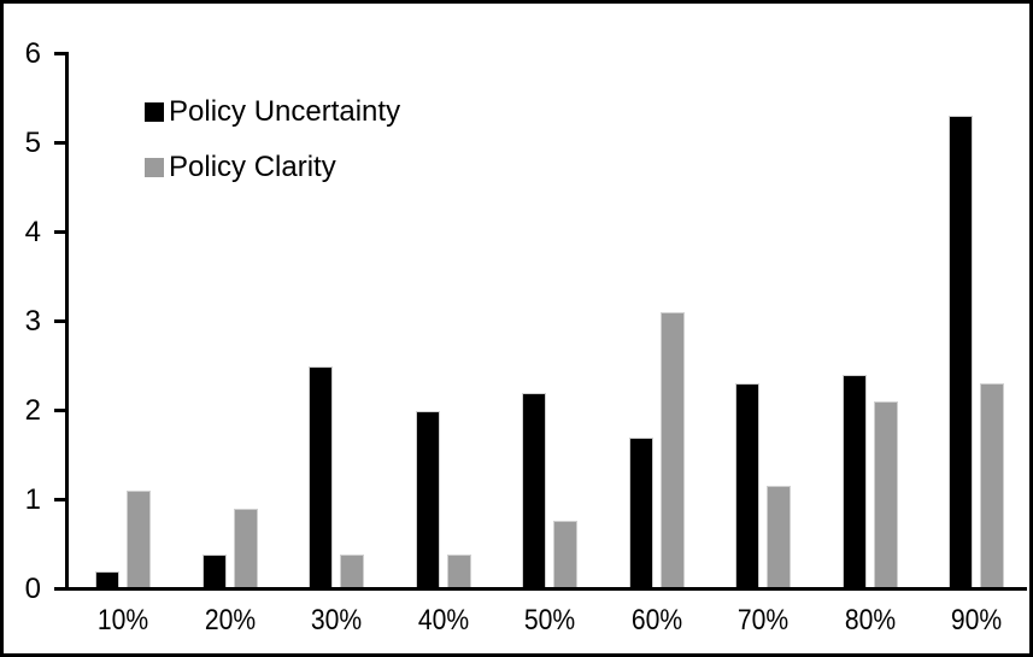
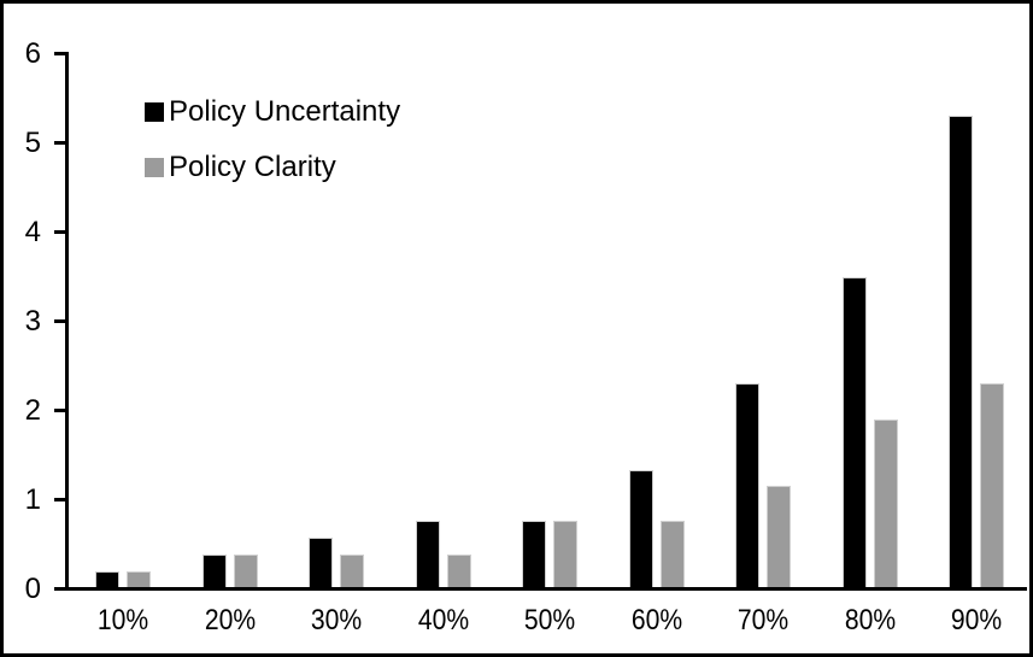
Policy Clarity/10%: 1.1 -> 0.2
Policy Clarity/20%: 0.9 -> 0.4
Policy Uncertainty/30%: 2.5 -> 0.6
Policy Uncertainty/40%: 2.0 -> 0.8
Policy Uncertainty/50%: 2.2 -> 0.8
Policy Uncertainty/60%: 1.7 -> 1.3
Policy Clarity/60%: 3.1 -> 0.8
Policy Uncertainty/80%: 2.4 -> 3.5
Policy Clarity/80%: 2.1 -> 1.9
